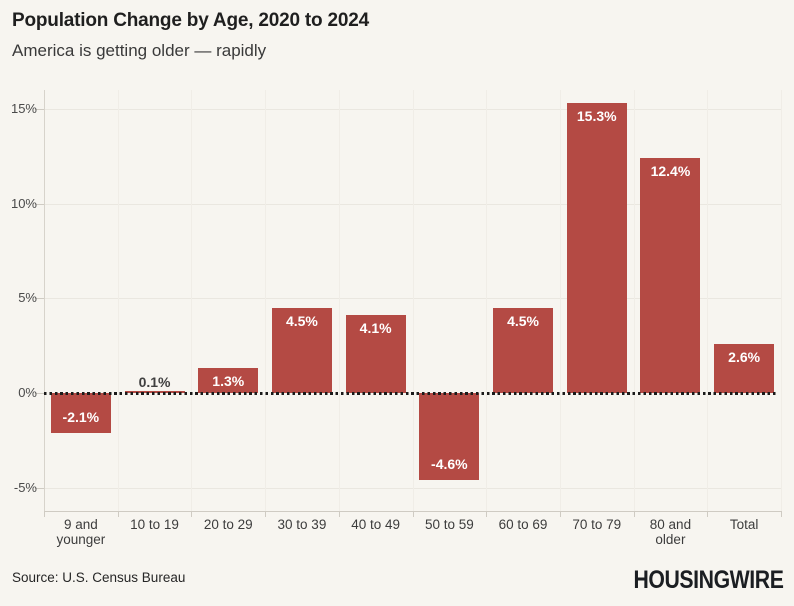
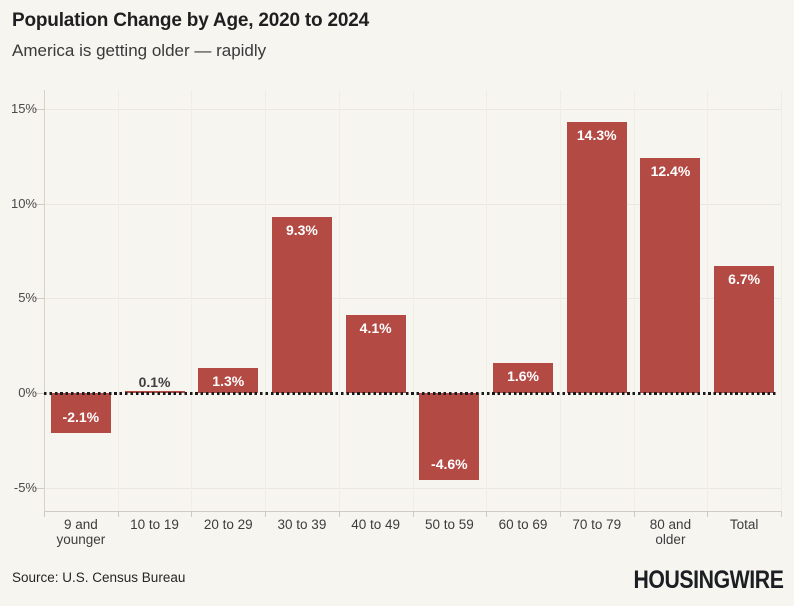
30 to 39: 4.5% -> 9.3%
60 to 69: 4.5% -> 1.6%
70 to 79: 15.3% -> 14.3%
Total: 2.6% -> 6.7%
